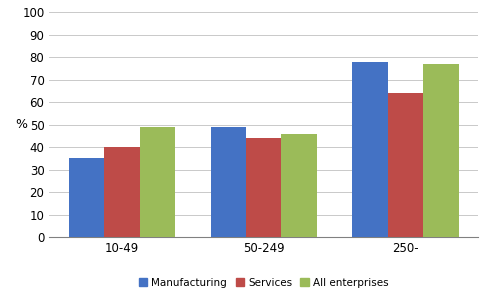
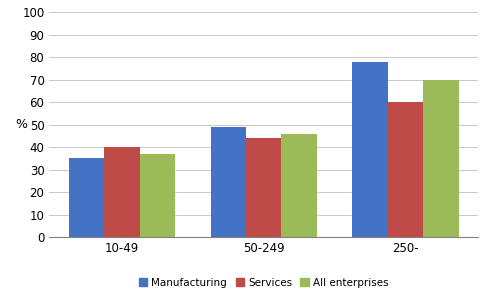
All enterprises/10-49: 49 -> 37
Services/250-: 64 -> 60
All enterprises/250-: 77 -> 70
